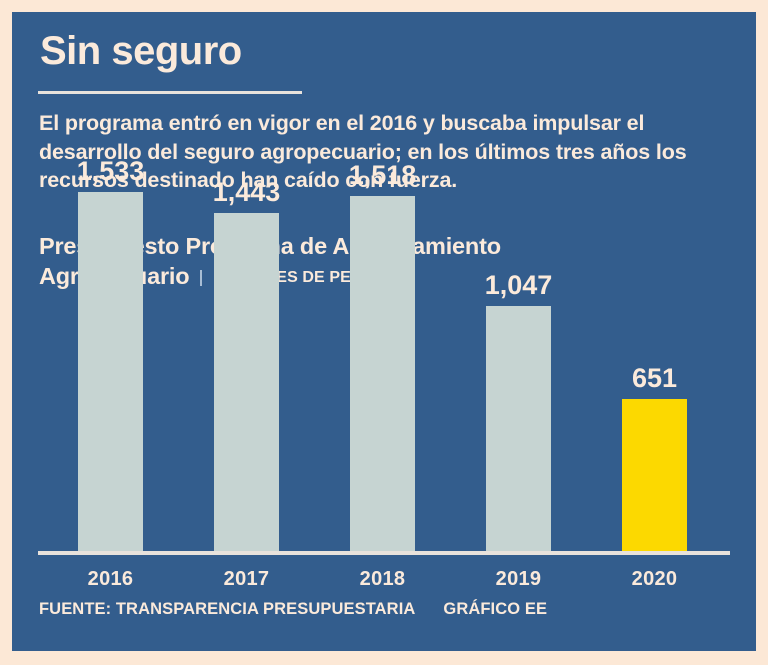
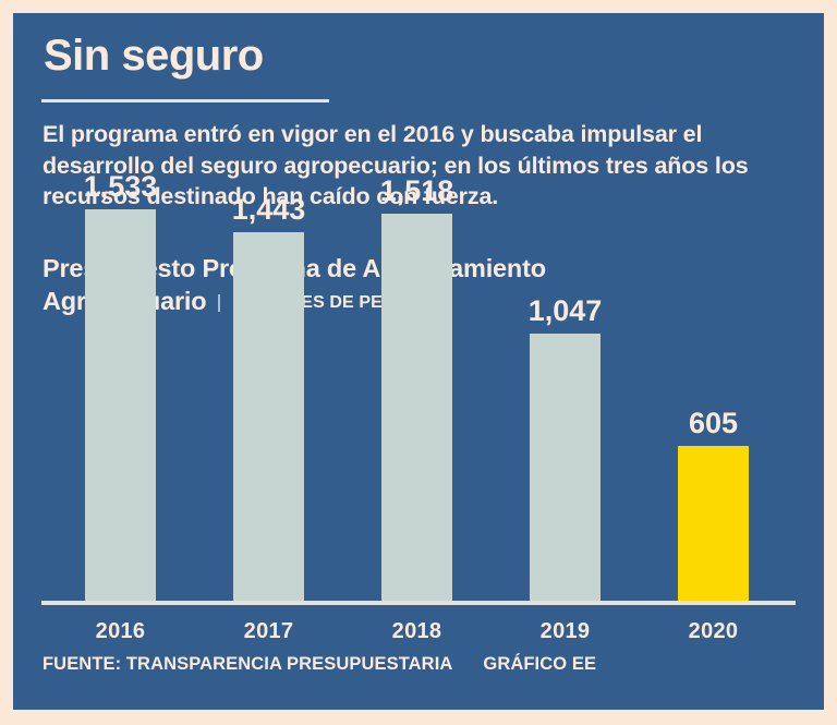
2020: 651 -> 605
